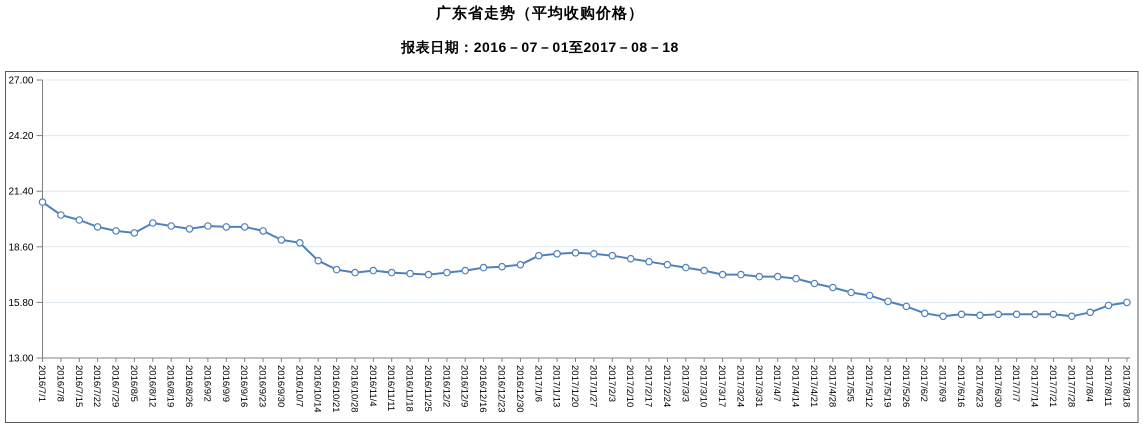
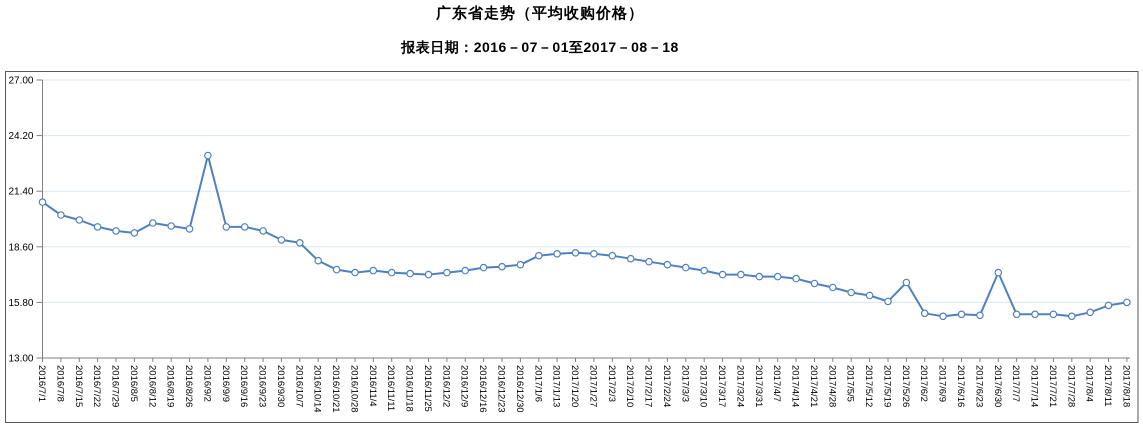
2016/9/2: 19.6 -> 23.2
2017/5/26: 15.6 -> 16.8
2017/6/30: 15.2 -> 17.3
